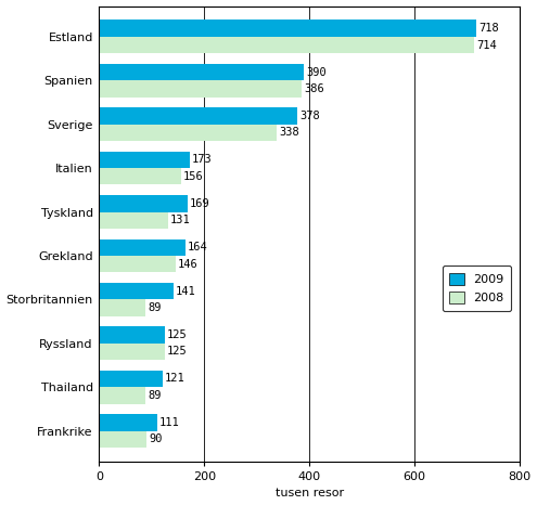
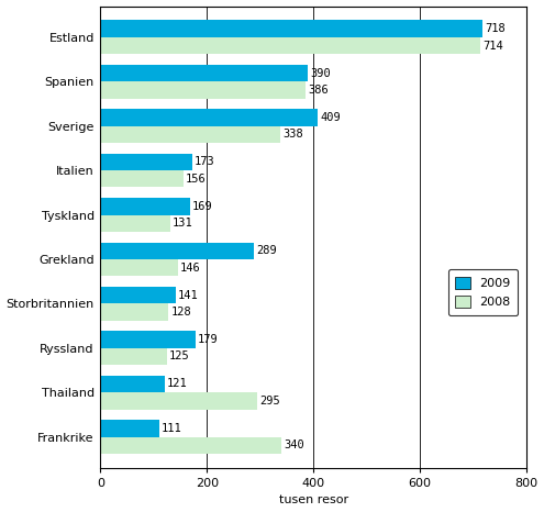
2009/Sverige: 378 -> 409
2009/Grekland: 164 -> 289
2008/Storbritannien: 89 -> 128
2009/Ryssland: 125 -> 179
2008/Thailand: 89 -> 295
2008/Frankrike: 90 -> 340
